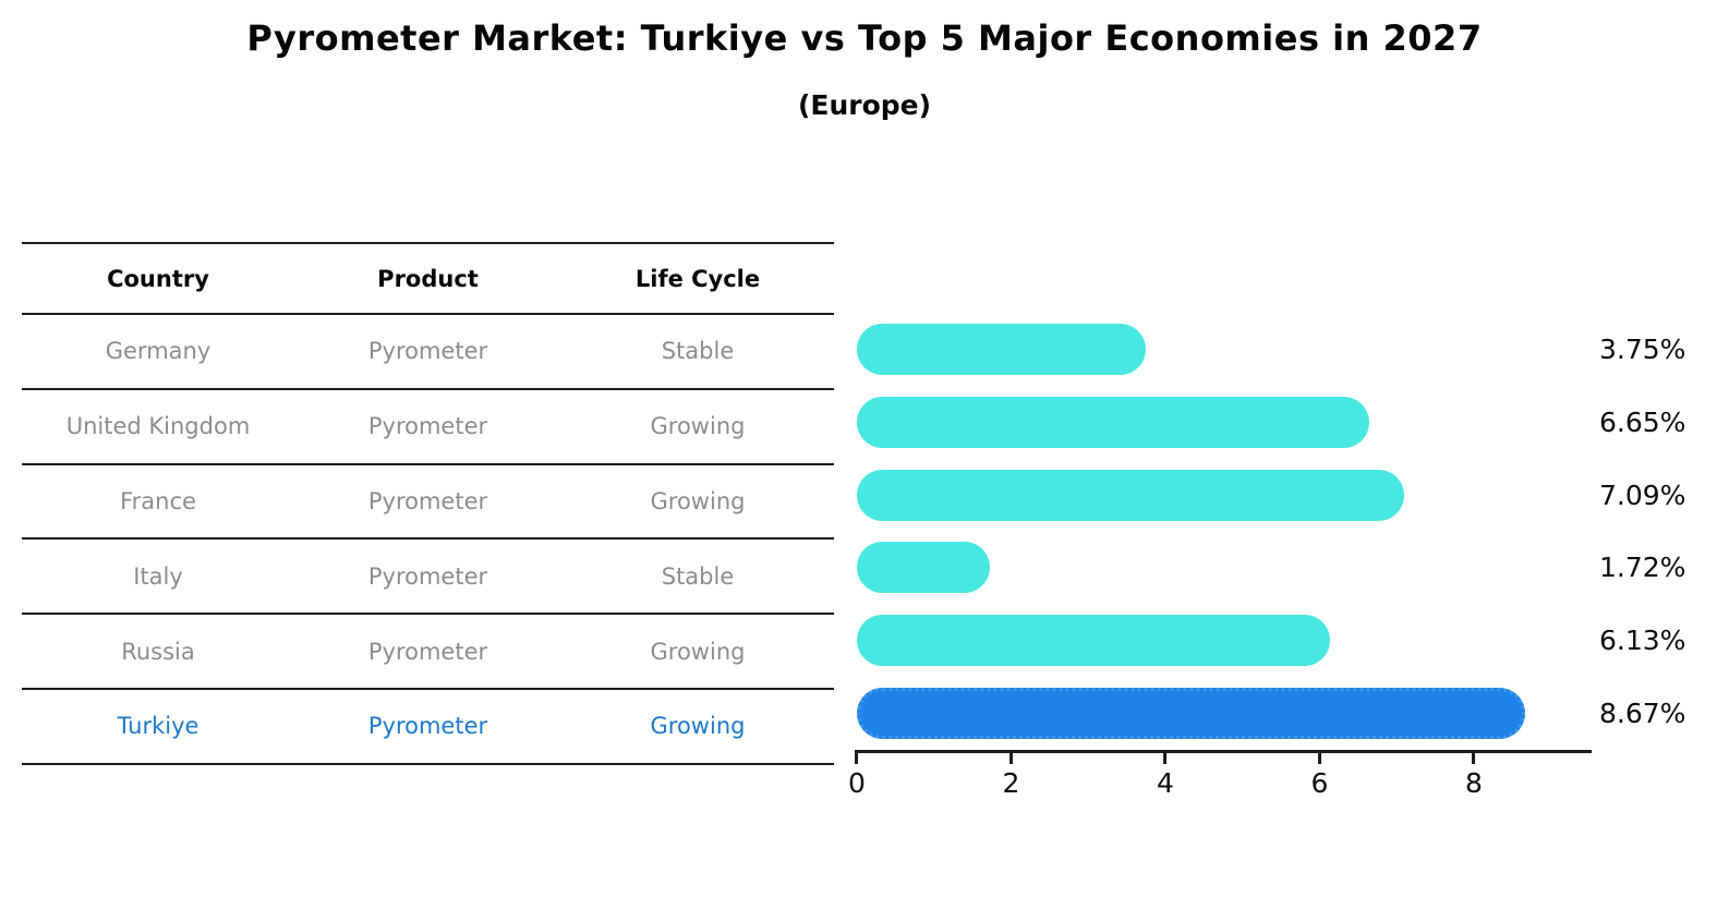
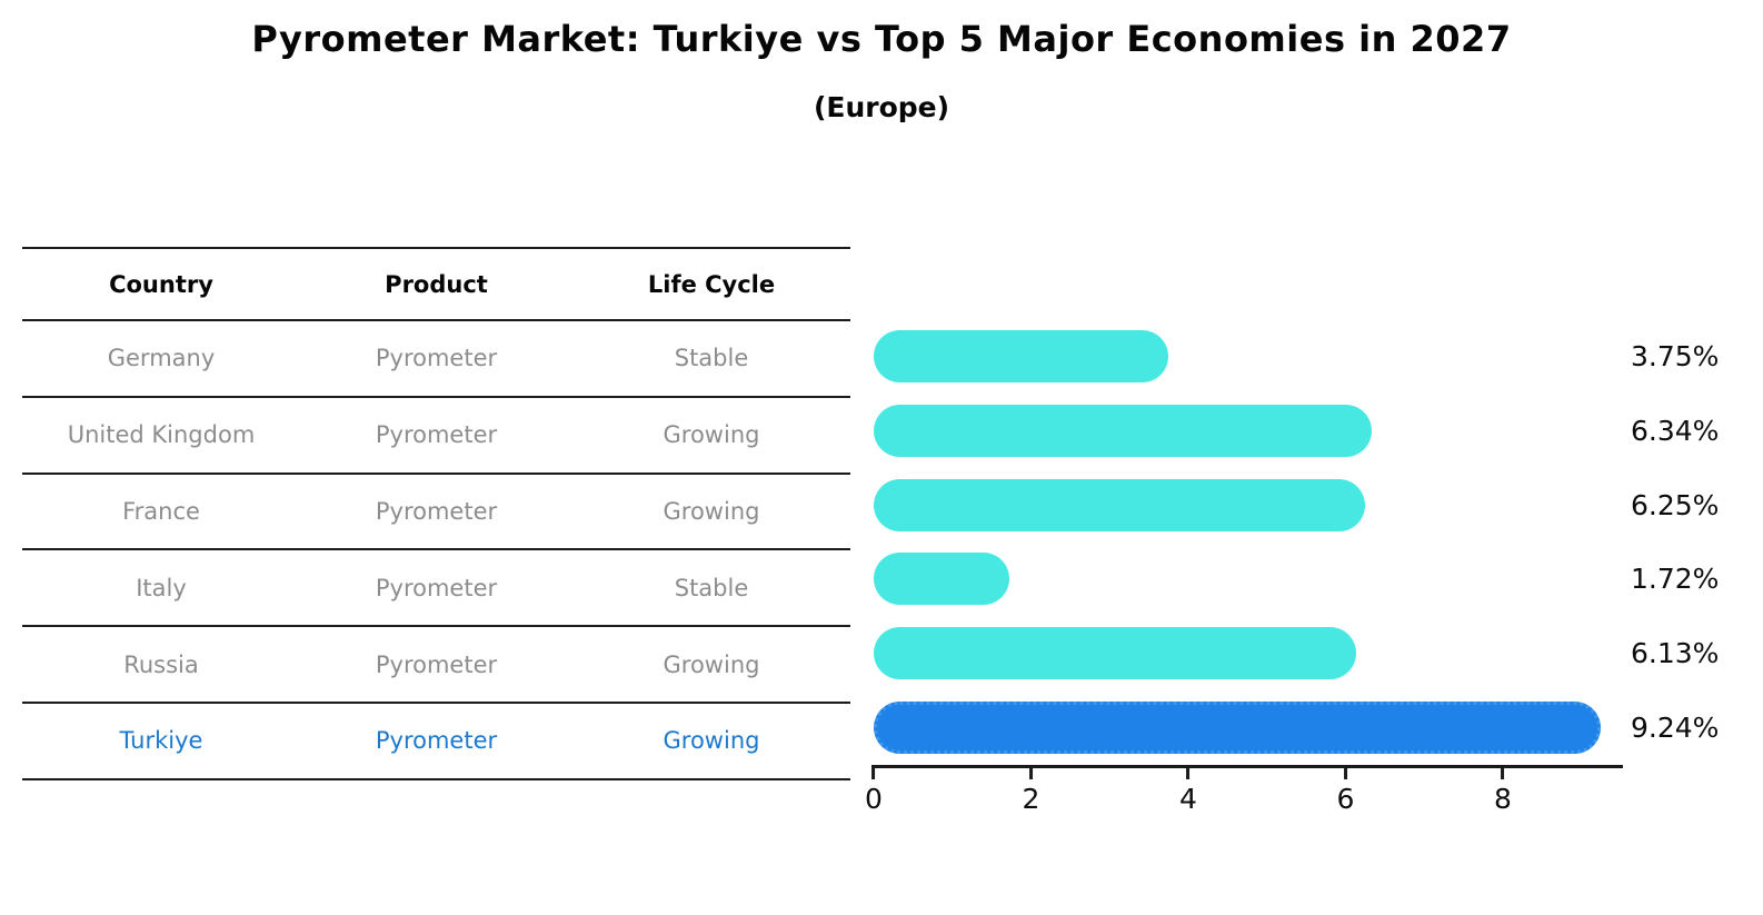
United Kingdom: 6.65% -> 6.34%
France: 7.09% -> 6.25%
Turkiye: 8.67% -> 9.24%
